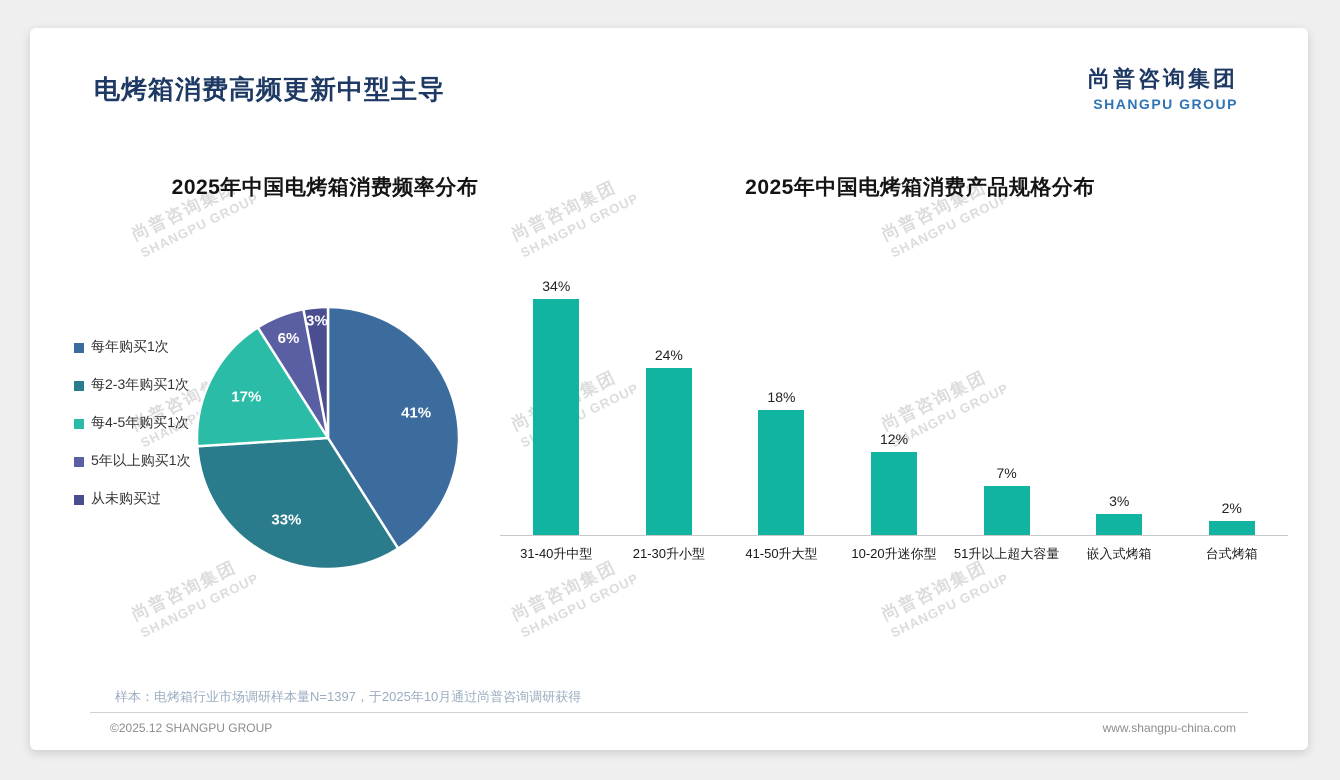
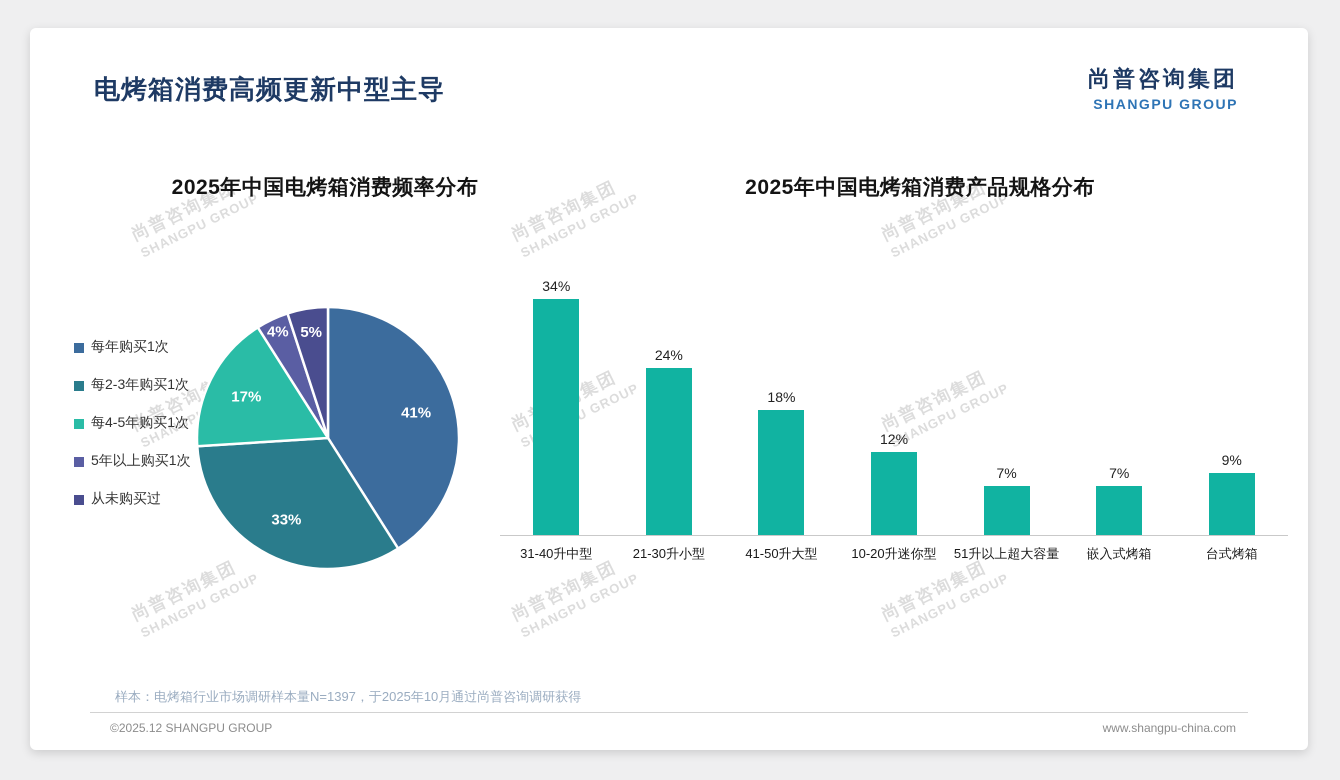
2025年中国电烤箱消费频率分布/5年以上购买1次: 6% -> 4%
2025年中国电烤箱消费频率分布/从未购买过: 3% -> 5%
2025年中国电烤箱消费产品规格分布/嵌入式烤箱: 3% -> 7%
2025年中国电烤箱消费产品规格分布/台式烤箱: 2% -> 9%
